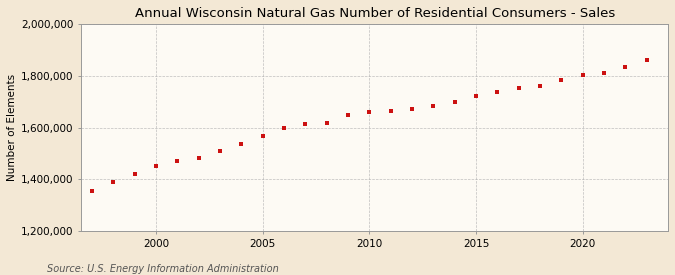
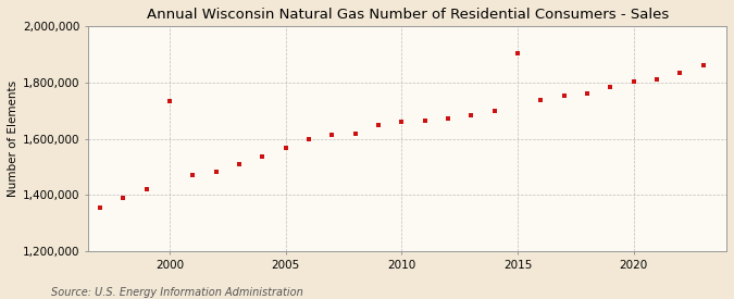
2000: 1,452,000 -> 1,735,000
2015: 1,720,000 -> 1,905,000
